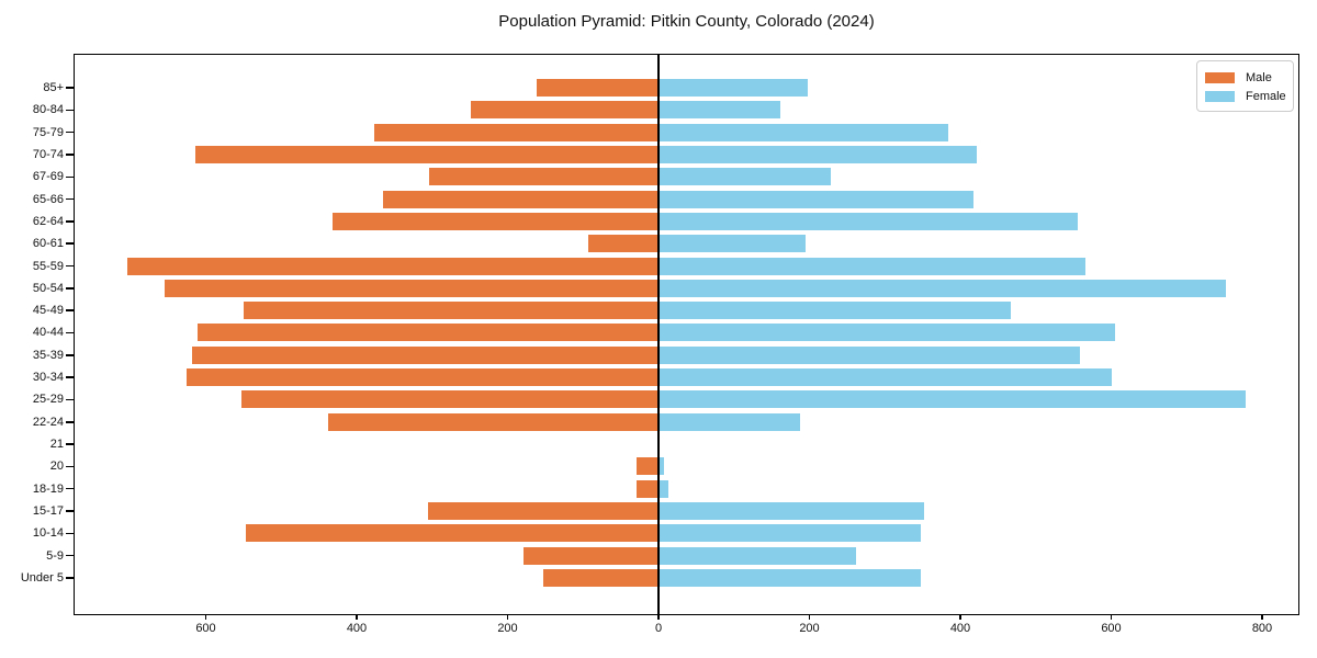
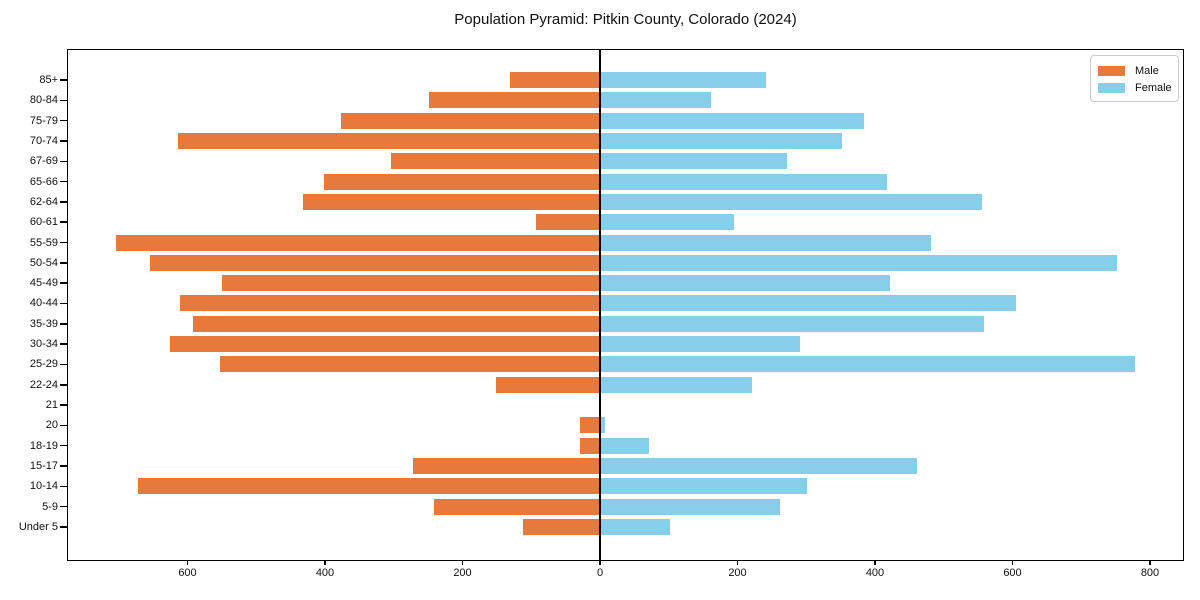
Male/85+: 160 -> 130
Female/85+: 200 -> 240
Female/70-74: 420 -> 350
Female/67-69: 230 -> 270
Male/65-66: 360 -> 400
Female/55-59: 560 -> 480
Female/45-49: 470 -> 420
Male/35-39: 620 -> 590
Female/30-34: 600 -> 290
Male/22-24: 440 -> 150
Female/22-24: 190 -> 220
Female/18-19: 10 -> 70
Male/15-17: 300 -> 270
Female/15-17: 350 -> 460
Male/10-14: 540 -> 670
Female/10-14: 350 -> 300
Male/5-9: 180 -> 240
Male/Under 5: 150 -> 110
Female/Under 5: 350 -> 100
